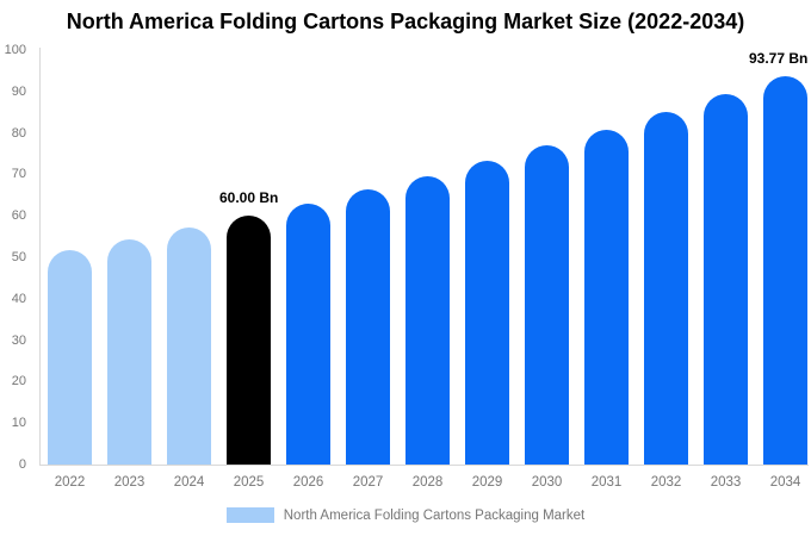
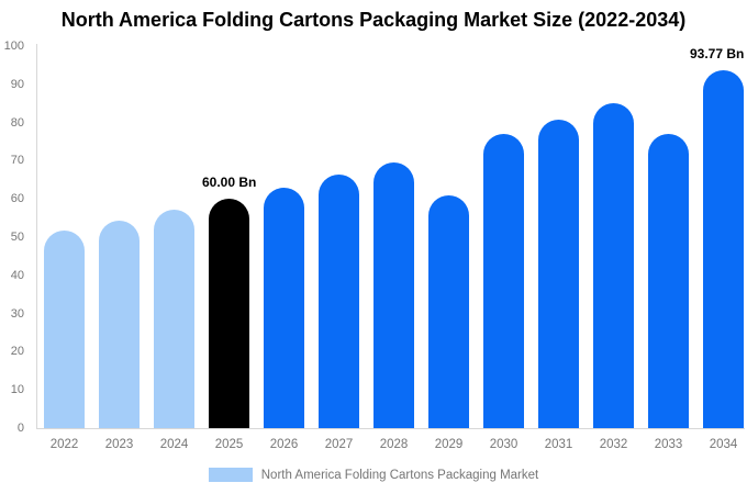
2029: 73 -> 61
2033: 89 -> 77
